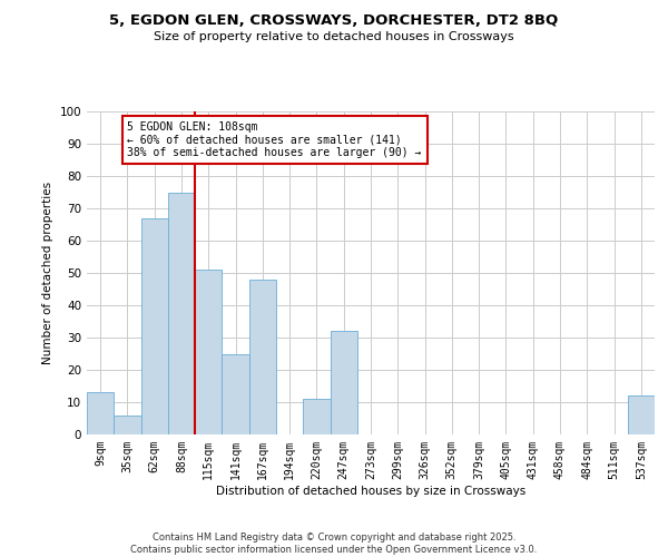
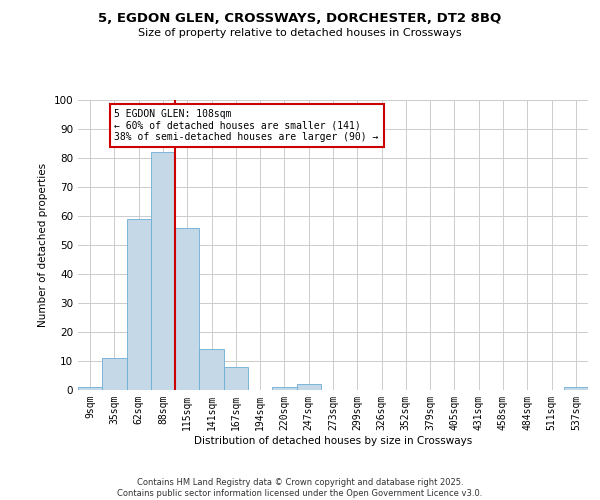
9sqm: 13 -> 1
35sqm: 6 -> 11
62sqm: 67 -> 59
88sqm: 75 -> 82
115sqm: 51 -> 56
141sqm: 25 -> 14
167sqm: 48 -> 8
220sqm: 11 -> 1
247sqm: 32 -> 2
537sqm: 12 -> 1
